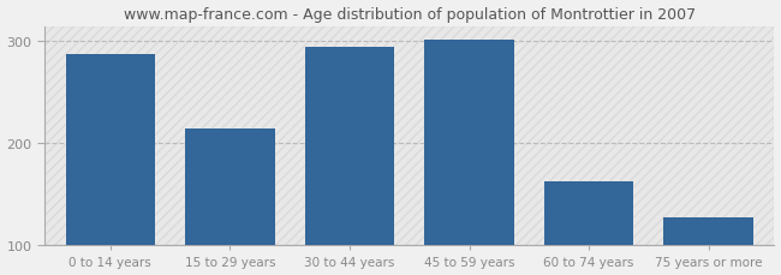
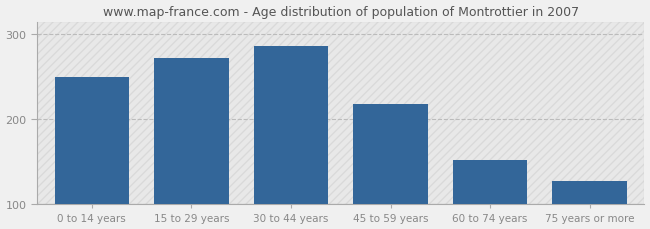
0 to 14 years: 287 -> 250
15 to 29 years: 215 -> 272
30 to 44 years: 295 -> 286
45 to 59 years: 301 -> 218
60 to 74 years: 163 -> 152
